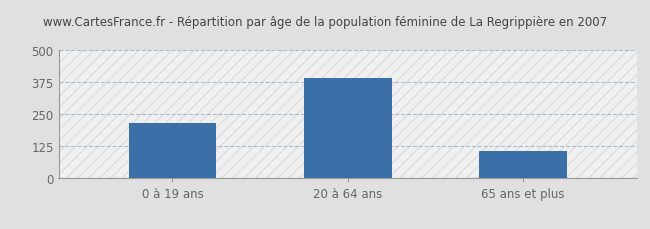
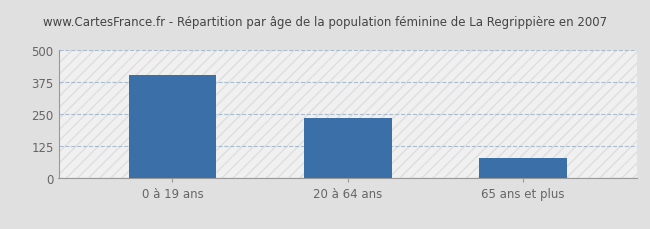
0 à 19 ans: 215 -> 400
20 à 64 ans: 390 -> 235
65 ans et plus: 105 -> 80
